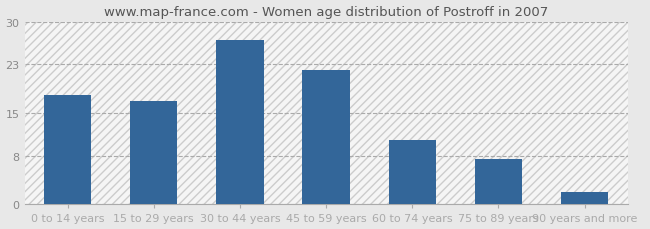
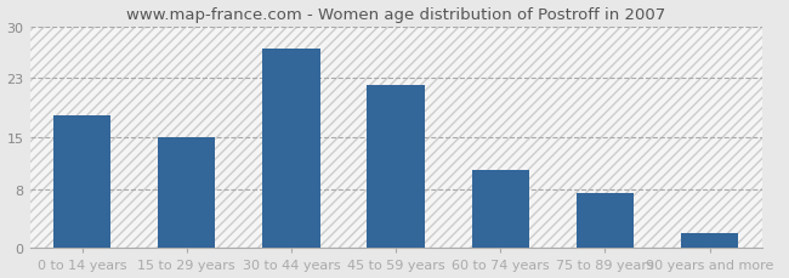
15 to 29 years: 17.0 -> 15.0
